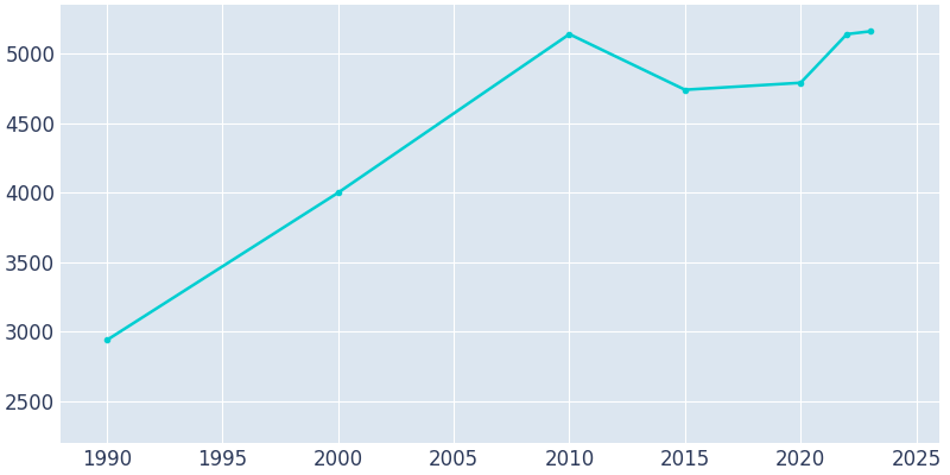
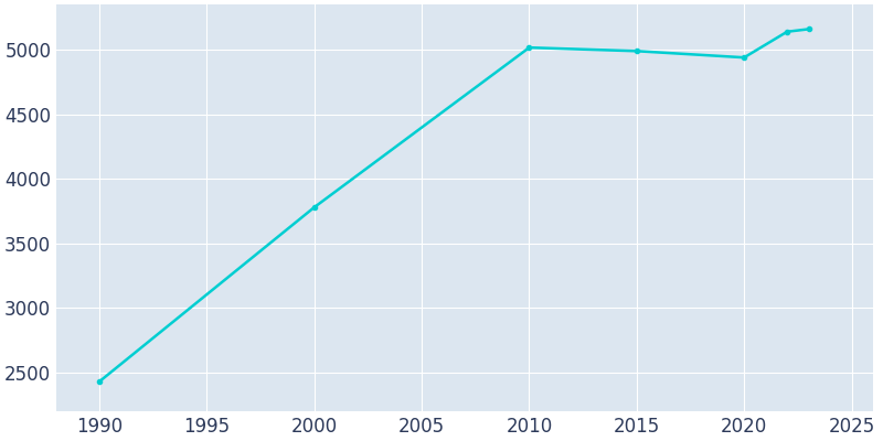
1990: 2940 -> 2430
2000: 4000 -> 3780
2010: 5140 -> 5020
2015: 4740 -> 4990
2020: 4790 -> 4940
